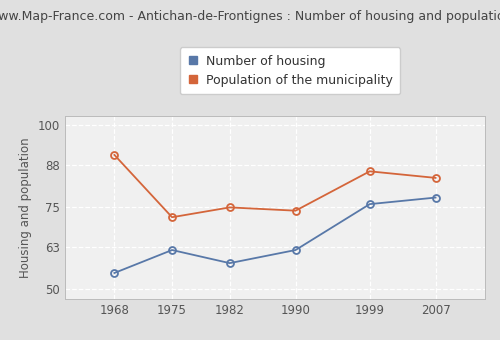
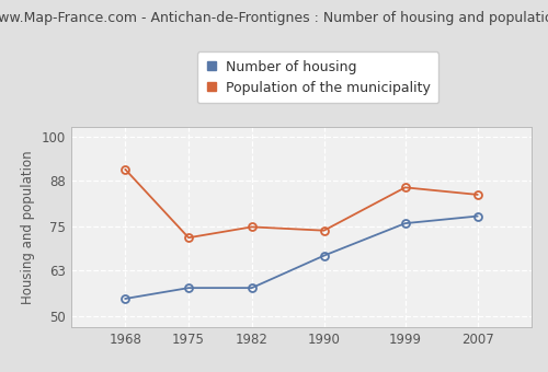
Number of housing/1975: 62 -> 58
Number of housing/1990: 62 -> 67
